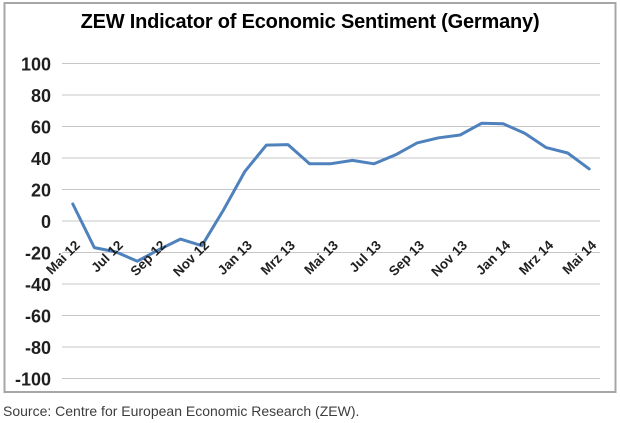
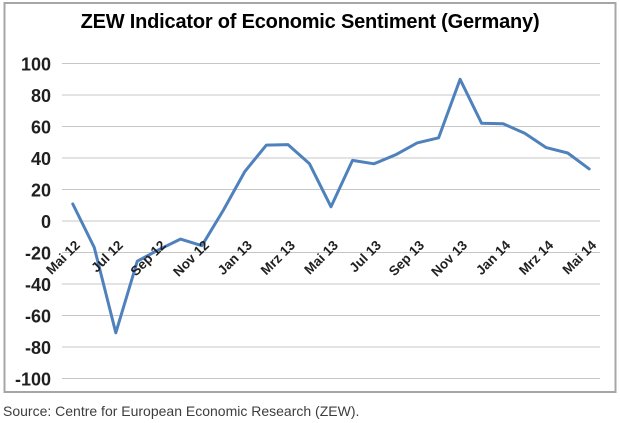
Jul 12: -20 -> -71
Mai 13: 36 -> 9
Nov 13: 55 -> 90
